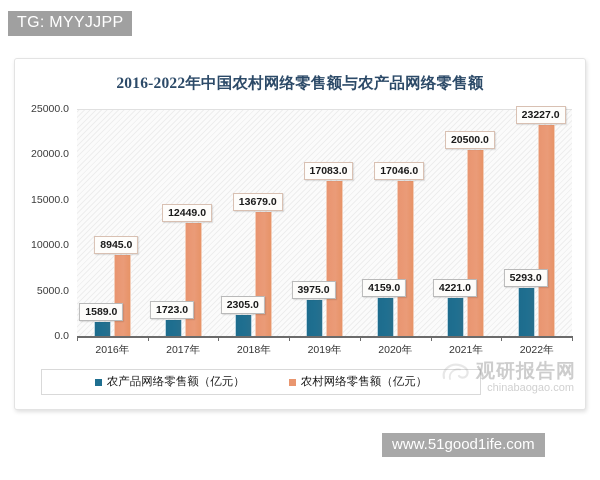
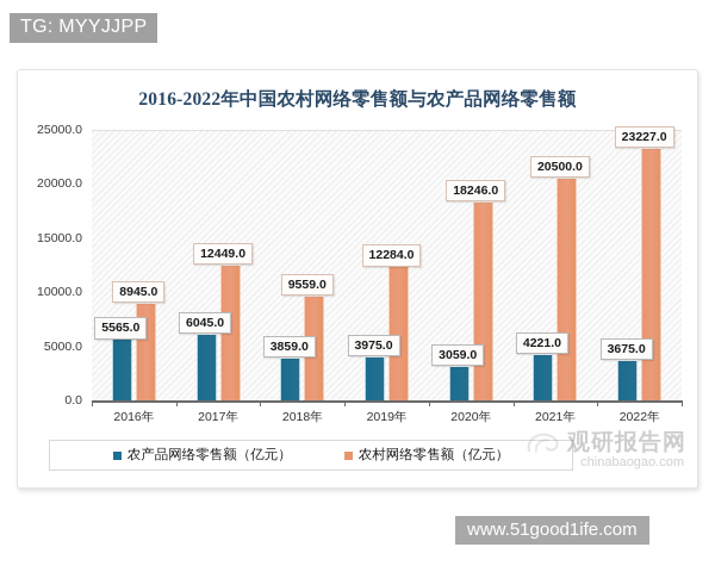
农产品网络零售额（亿元）/2016年: 1589.0 -> 5565.0
农产品网络零售额（亿元）/2017年: 1723.0 -> 6045.0
农产品网络零售额（亿元）/2018年: 2305.0 -> 3859.0
农村网络零售额（亿元）/2018年: 13679.0 -> 9559.0
农村网络零售额（亿元）/2019年: 17083.0 -> 12284.0
农产品网络零售额（亿元）/2020年: 4159.0 -> 3059.0
农村网络零售额（亿元）/2020年: 17046.0 -> 18246.0
农产品网络零售额（亿元）/2022年: 5293.0 -> 3675.0
